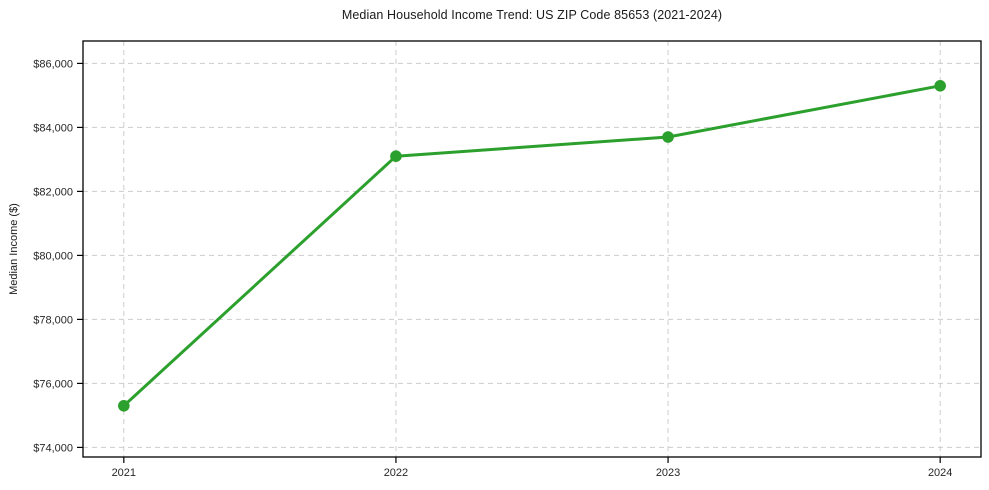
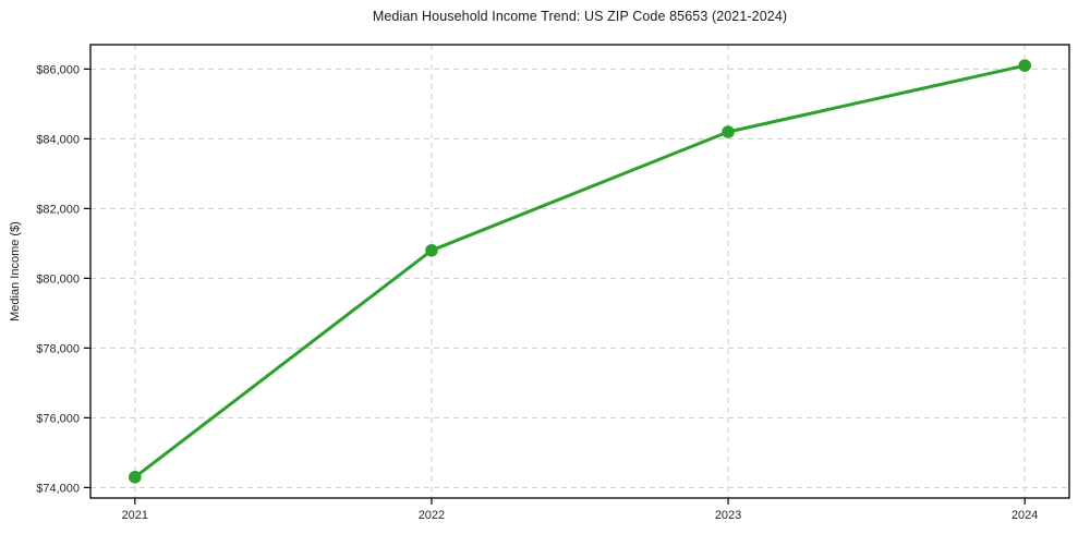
2021: $75300 -> $74300
2022: $83100 -> $80800
2023: $83700 -> $84200
2024: $85300 -> $86100
